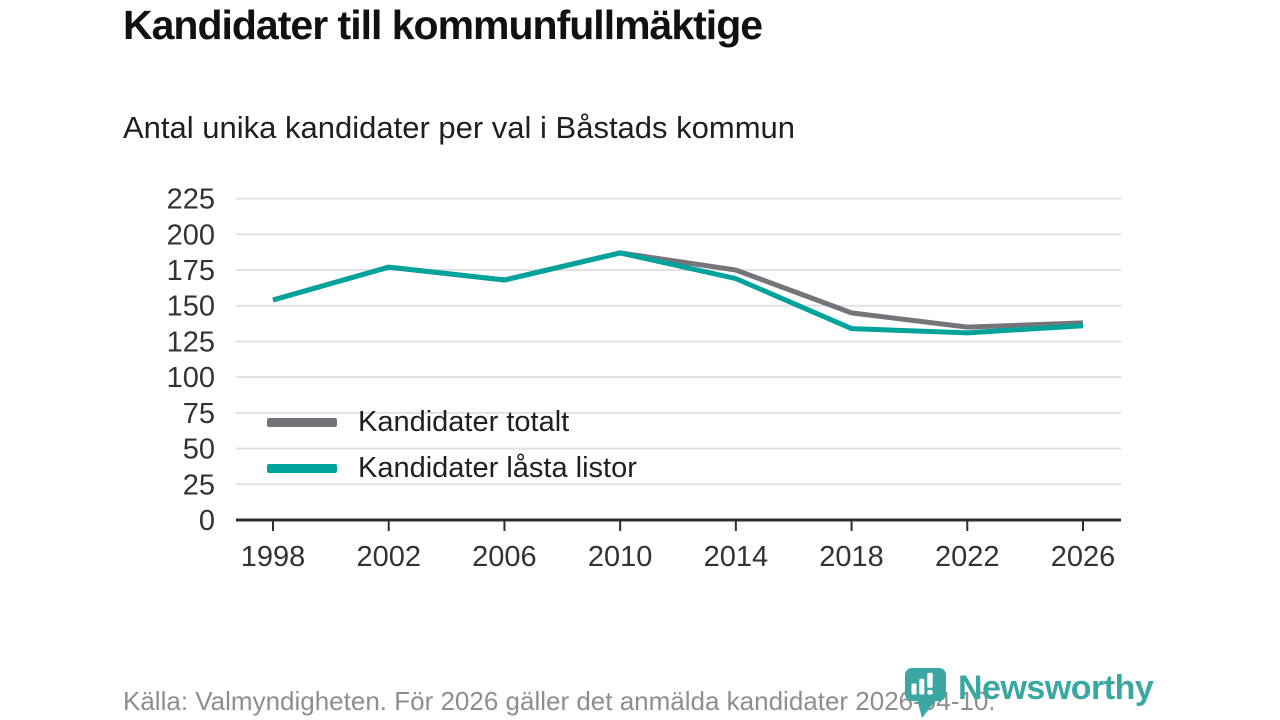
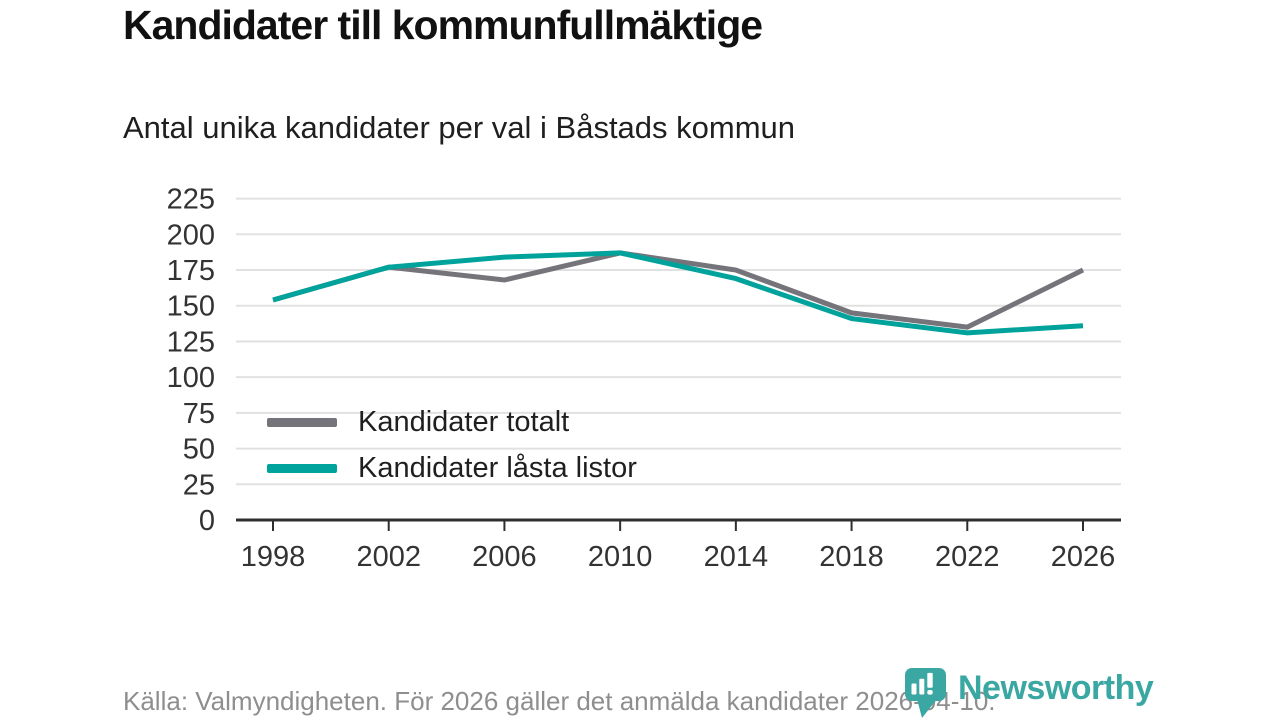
Kandidater låsta listor/2006: 168 -> 184
Kandidater låsta listor/2018: 134 -> 141
Kandidater totalt/2026: 138 -> 175
